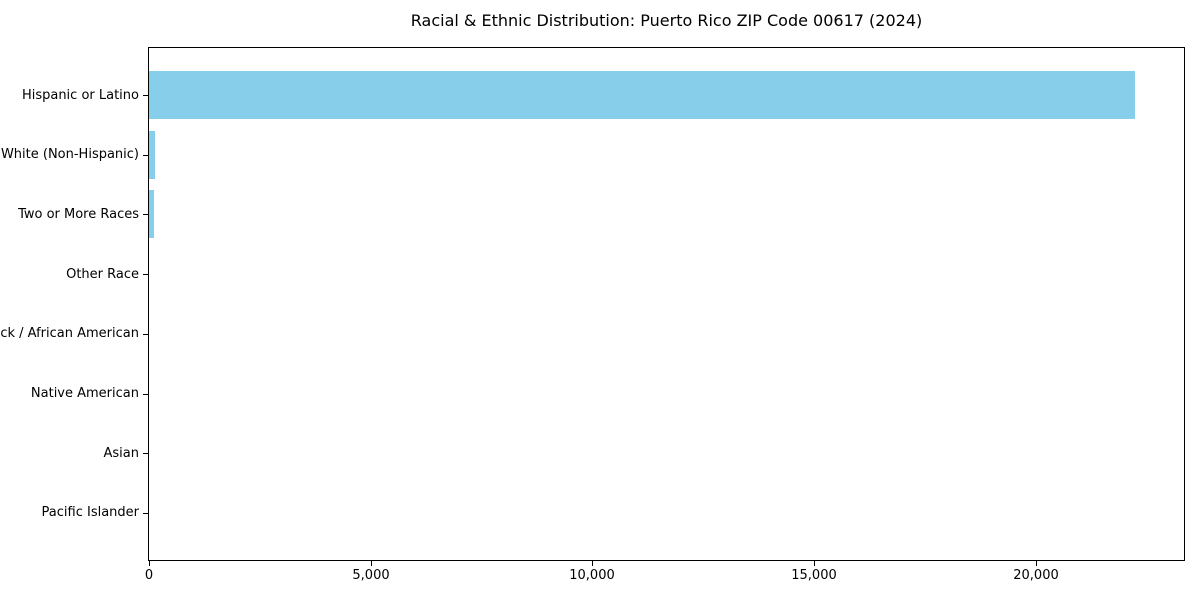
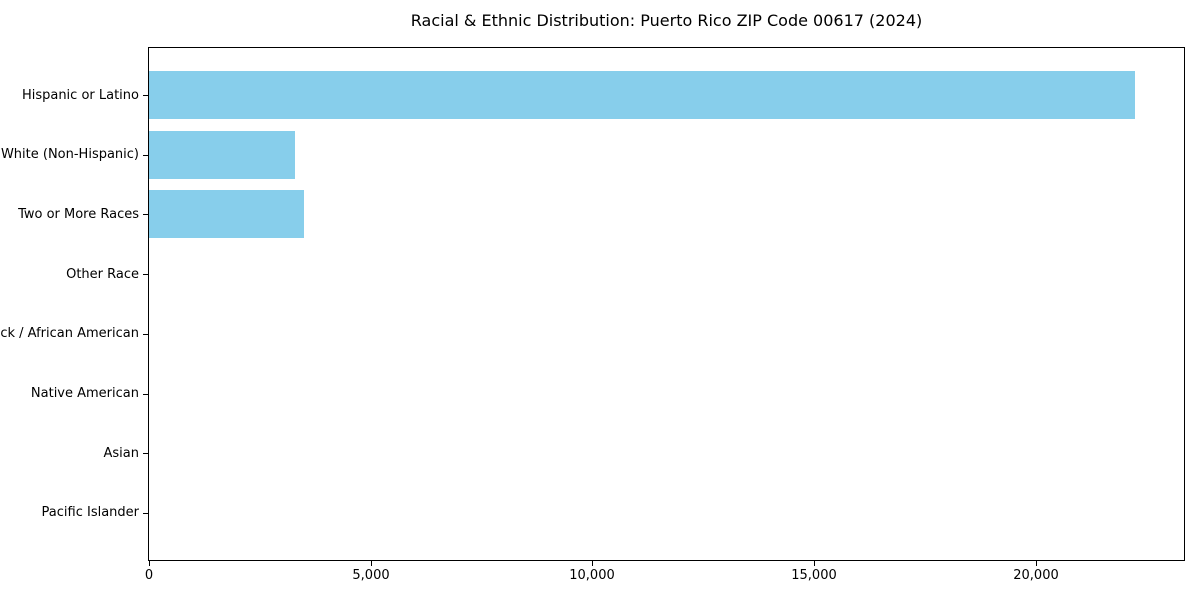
White (Non-Hispanic): 100 -> 3300
Two or More Races: 100 -> 3500
